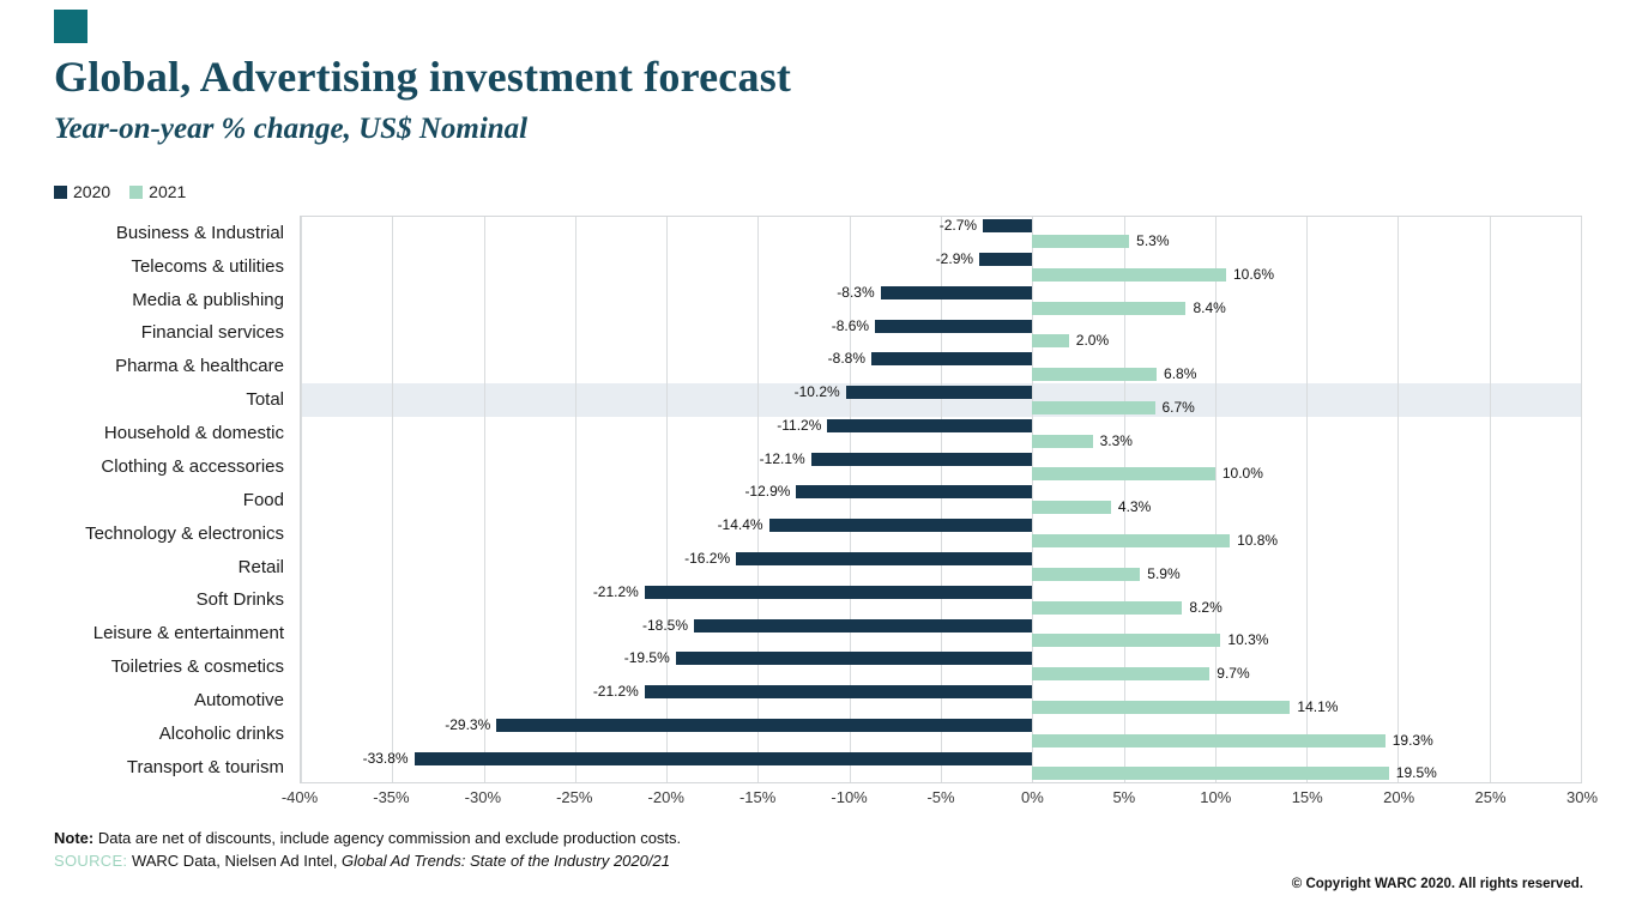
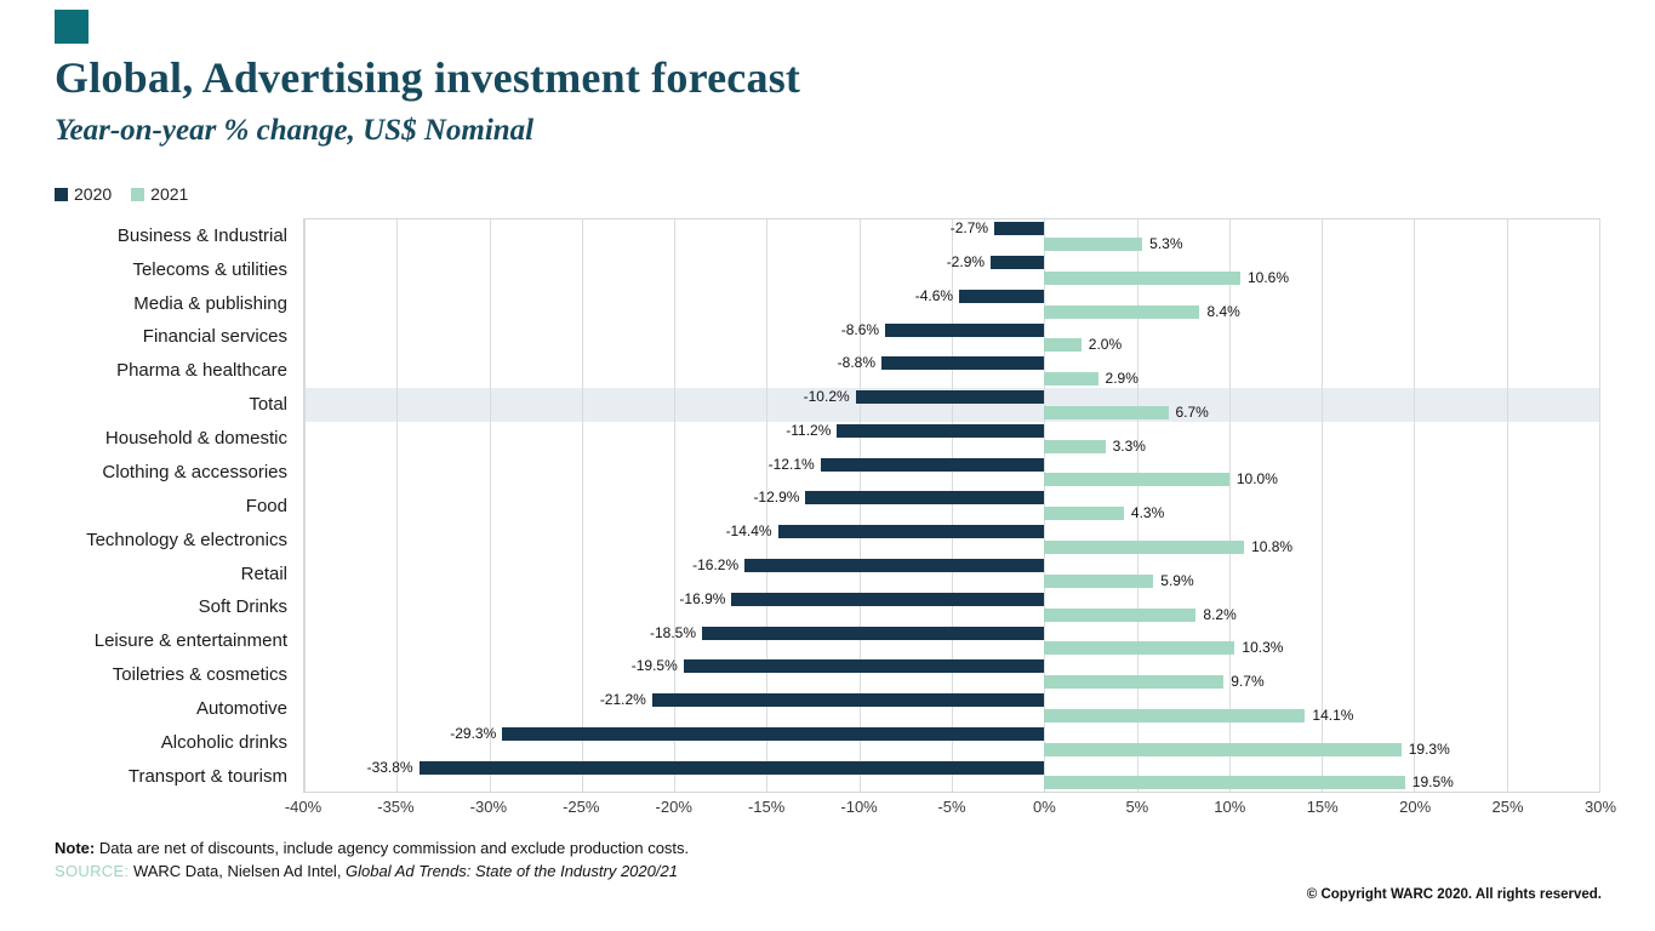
2020/Media & publishing: -8.3% -> -4.6%
2021/Pharma & healthcare: 6.8% -> 2.9%
2020/Soft Drinks: -21.2% -> -16.9%
